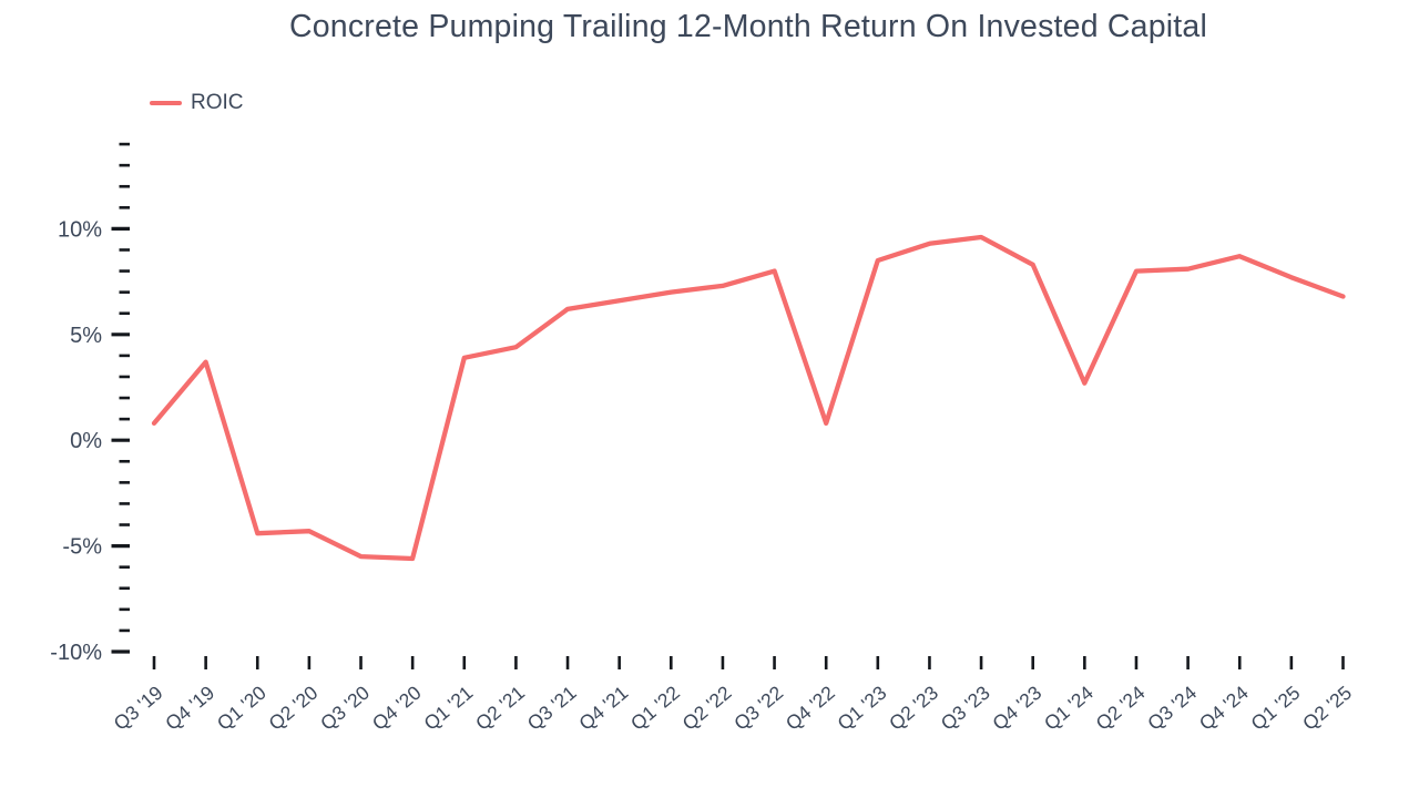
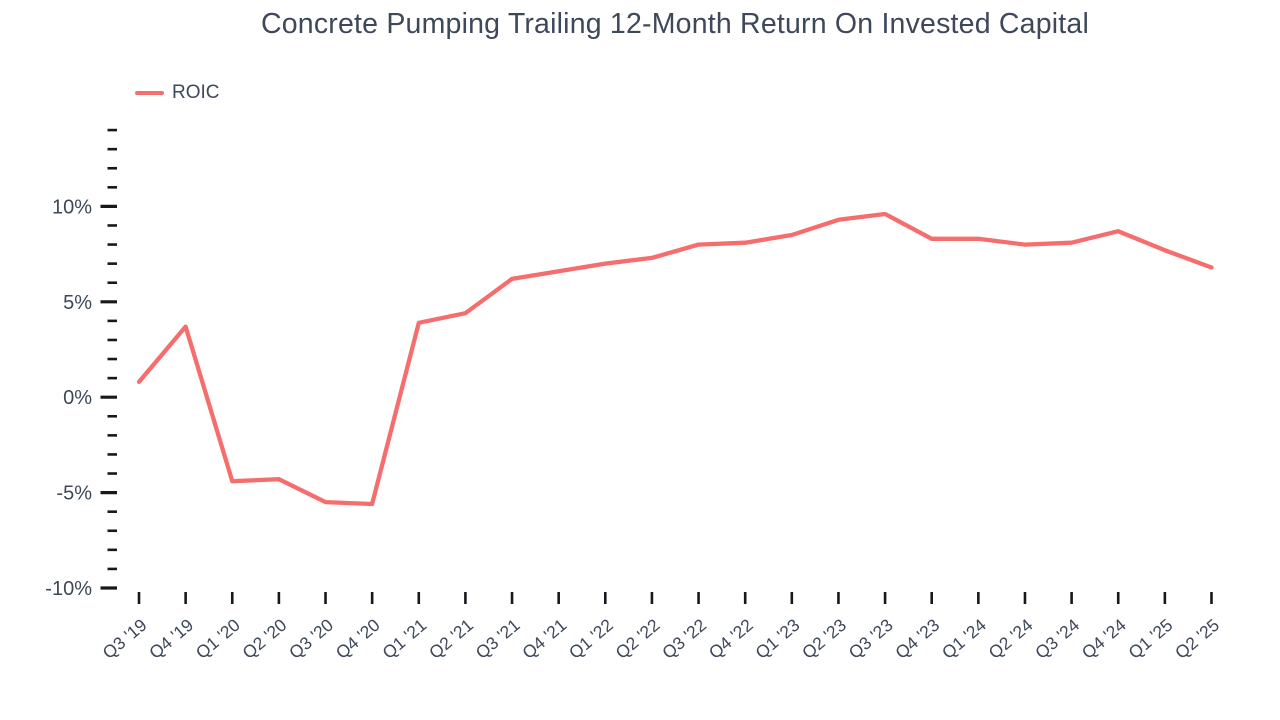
Q4 '22: 0.8% -> 8.1%
Q1 '24: 2.7% -> 8.3%
